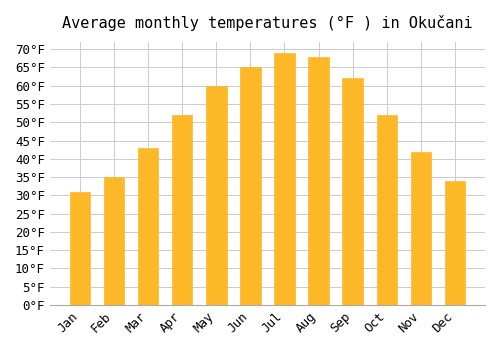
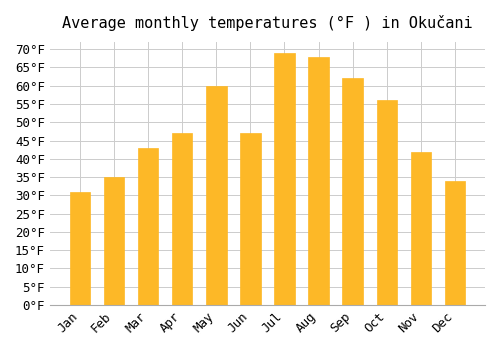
Apr: 52°F -> 47°F
Jun: 65°F -> 47°F
Oct: 52°F -> 56°F
